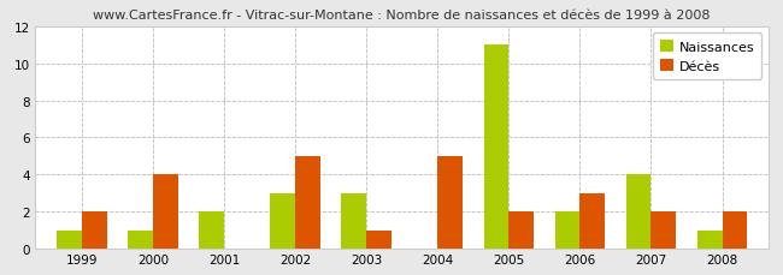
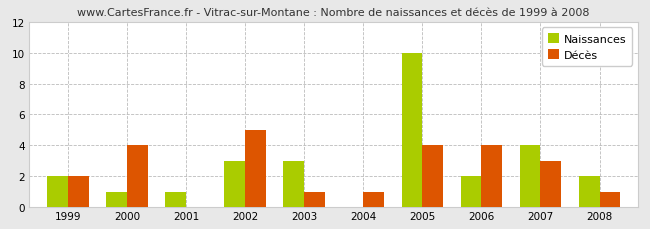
Naissances/1999: 1 -> 2
Naissances/2001: 2 -> 1
Décès/2004: 5 -> 1
Naissances/2005: 11 -> 10
Décès/2005: 2 -> 4
Décès/2006: 3 -> 4
Décès/2007: 2 -> 3
Naissances/2008: 1 -> 2
Décès/2008: 2 -> 1
